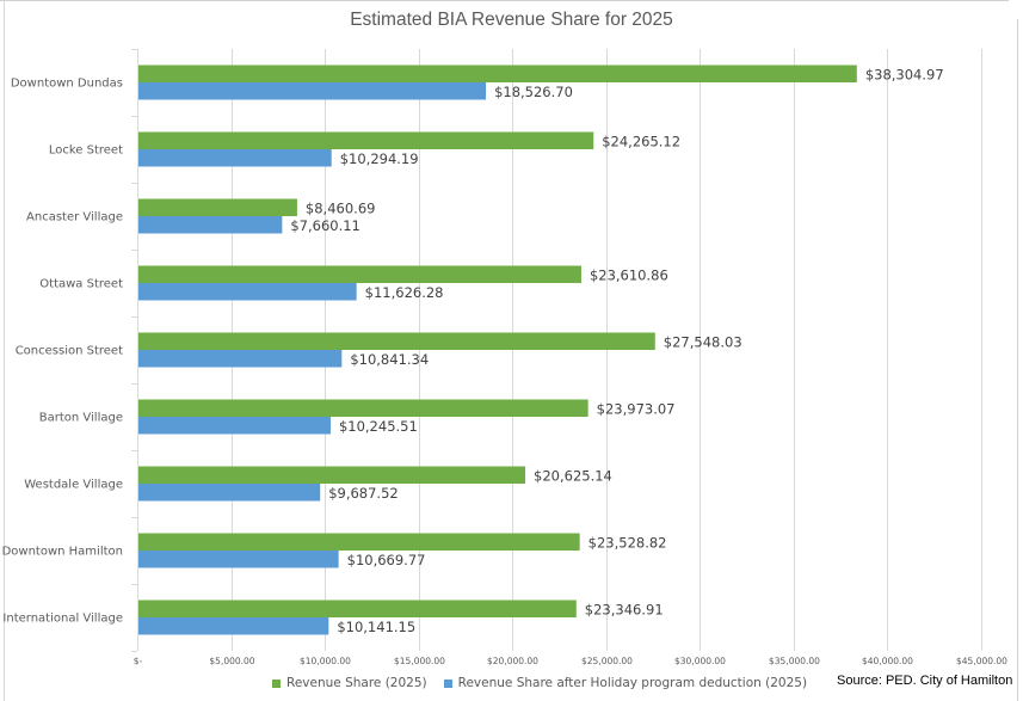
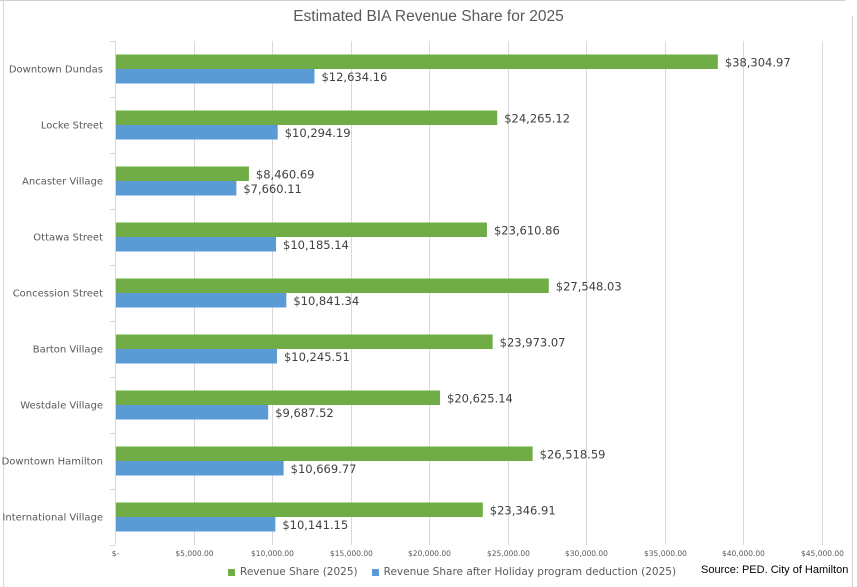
Revenue Share after Holiday program deduction (2025)/Downtown Dundas: $18,526.70 -> $12,634.16
Revenue Share after Holiday program deduction (2025)/Ottawa Street: $11,626.28 -> $10,185.14
Revenue Share (2025)/Downtown Hamilton: $23,528.82 -> $26,518.59
